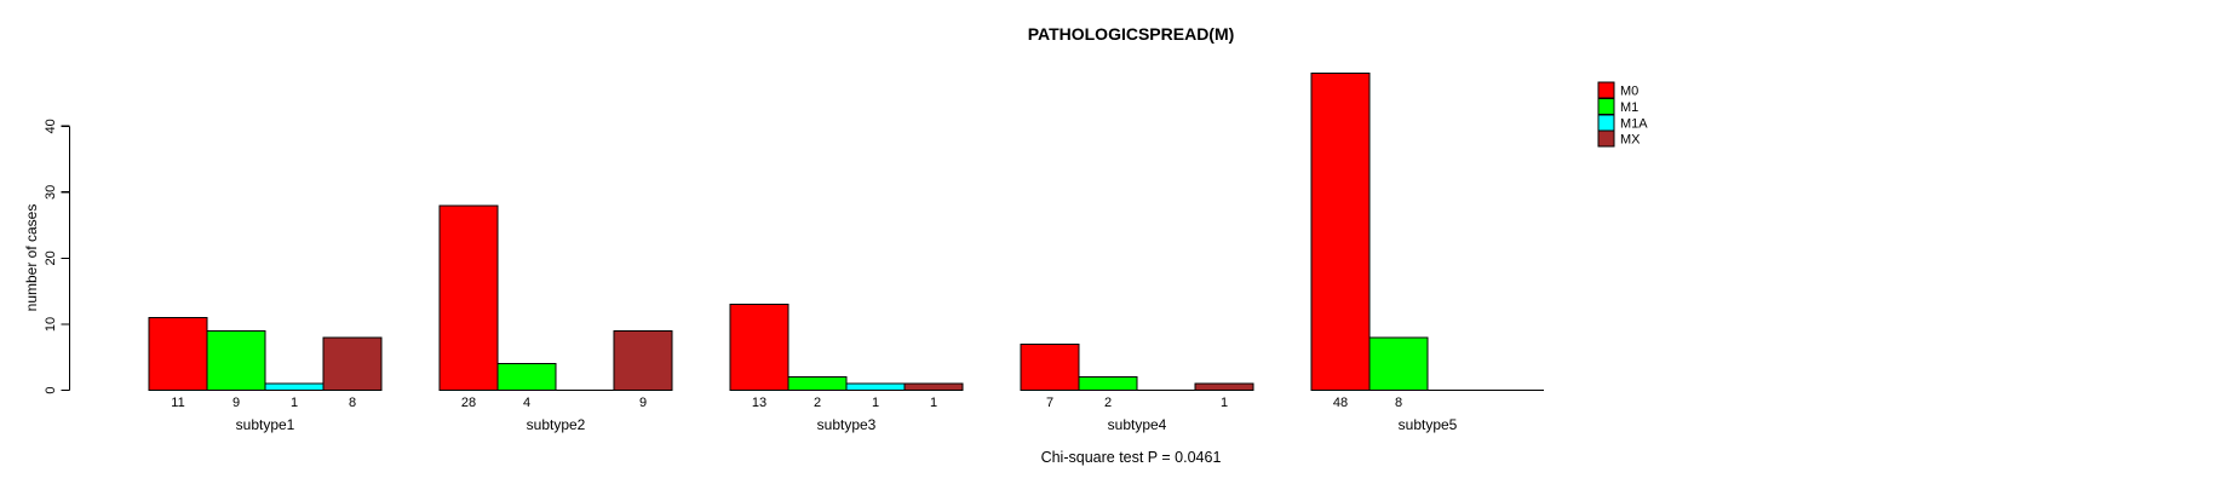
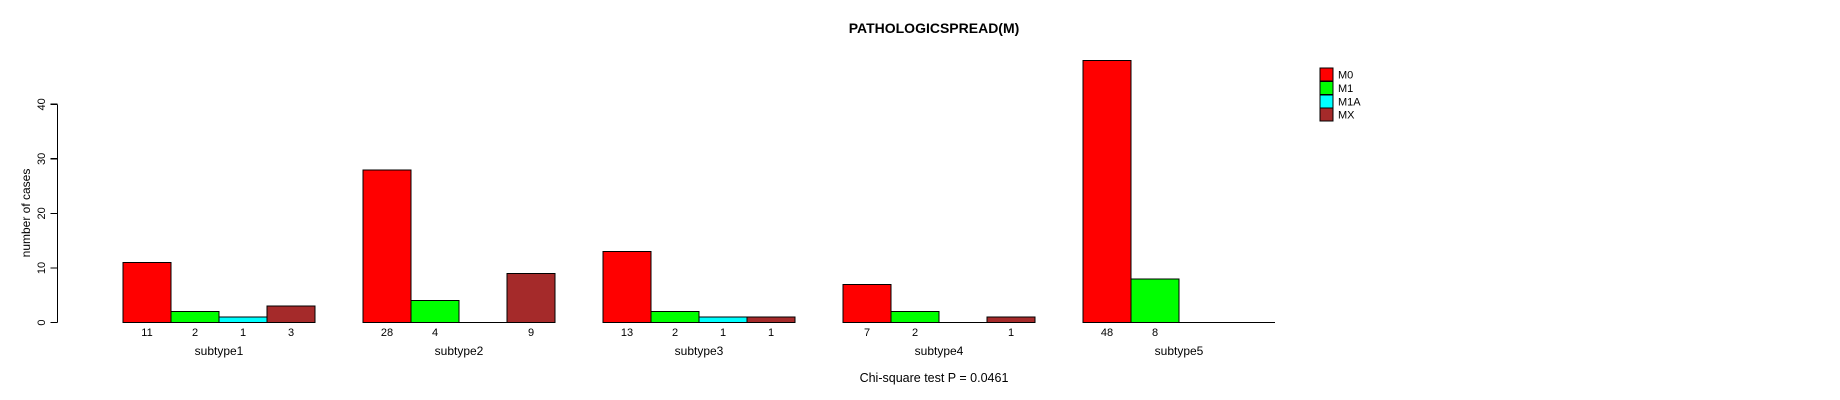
M1/subtype1: 9 -> 2
MX/subtype1: 8 -> 3
